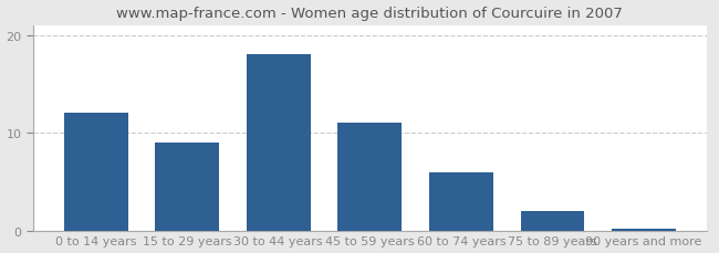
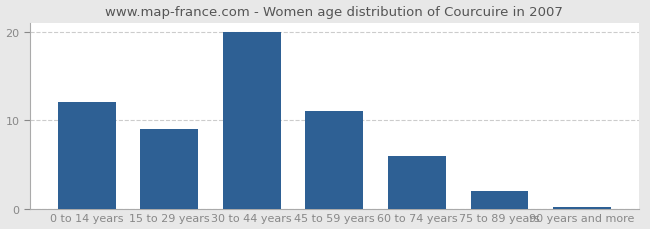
30 to 44 years: 18.0 -> 20.0
